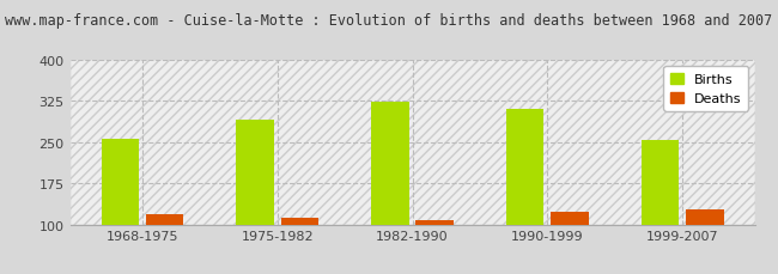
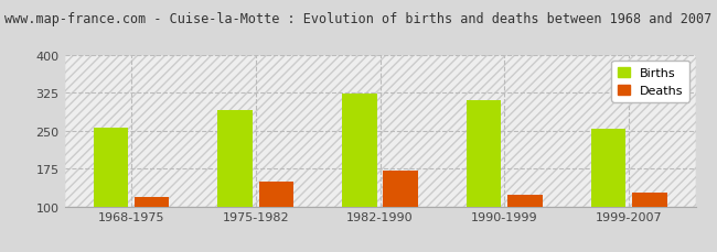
Deaths/1975-1982: 113 -> 150
Deaths/1982-1990: 108 -> 170
